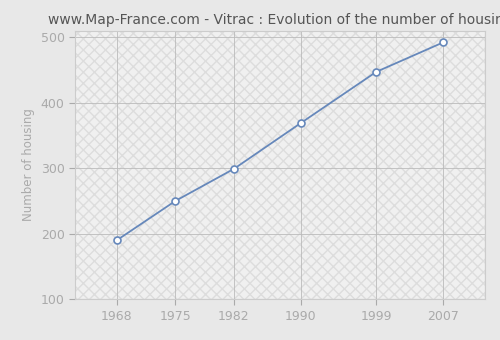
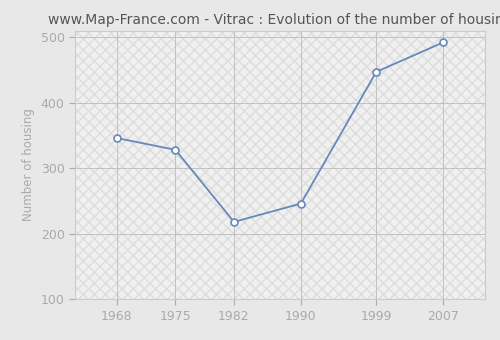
1968: 190 -> 346
1975: 250 -> 328
1982: 299 -> 218
1990: 369 -> 246
